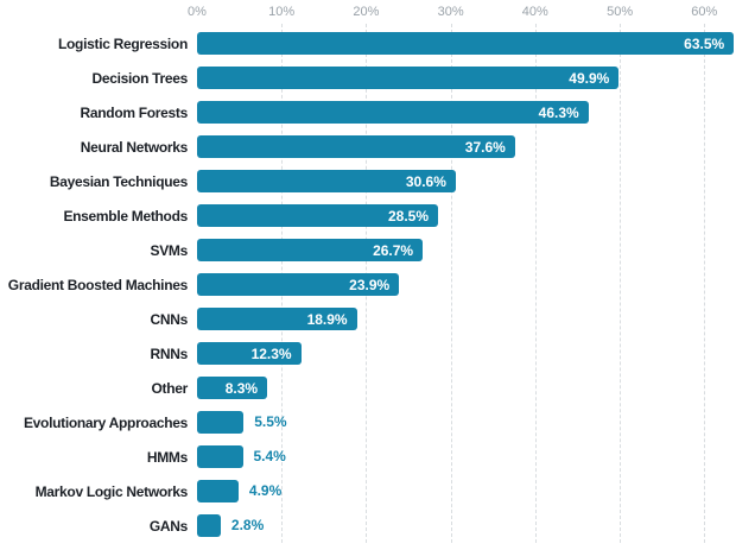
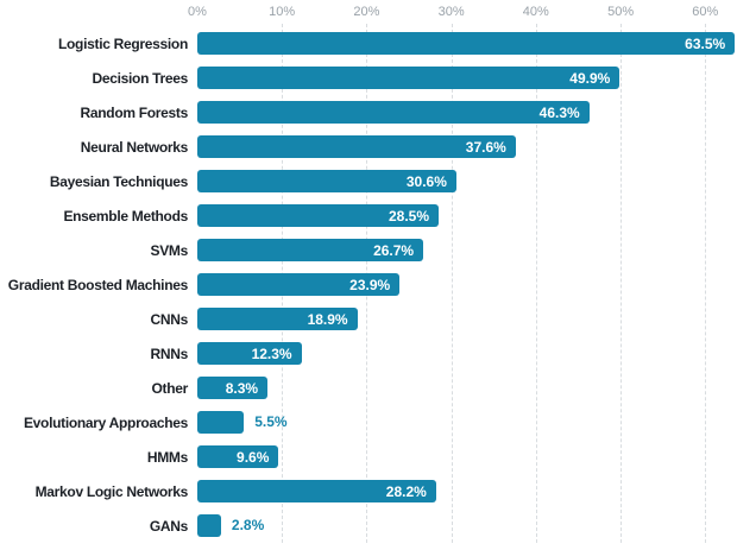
HMMs: 5.4% -> 9.6%
Markov Logic Networks: 4.9% -> 28.2%
